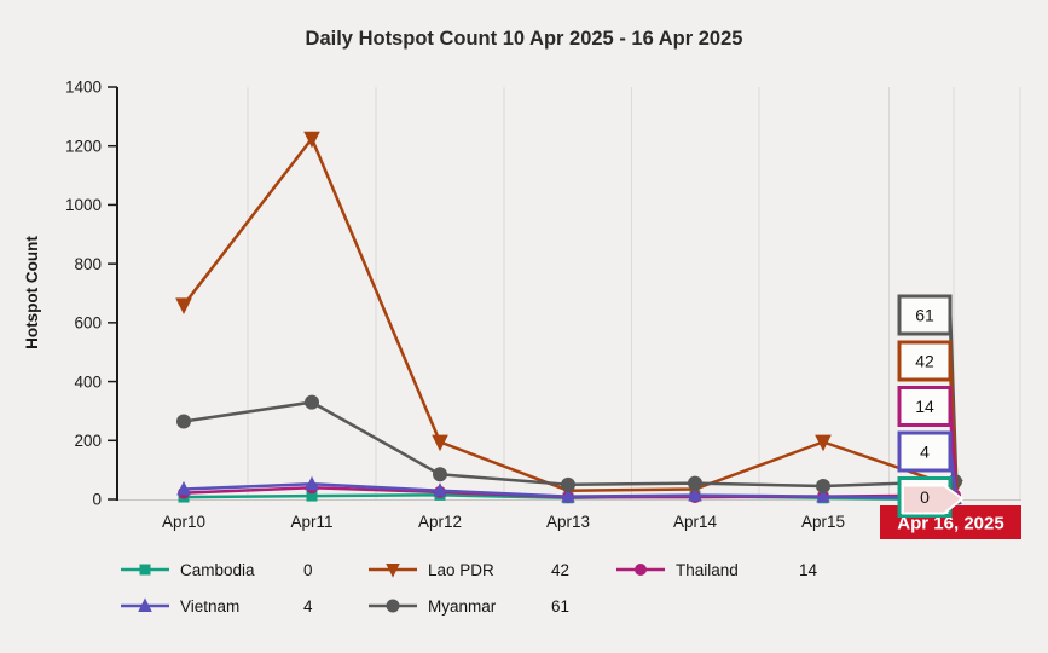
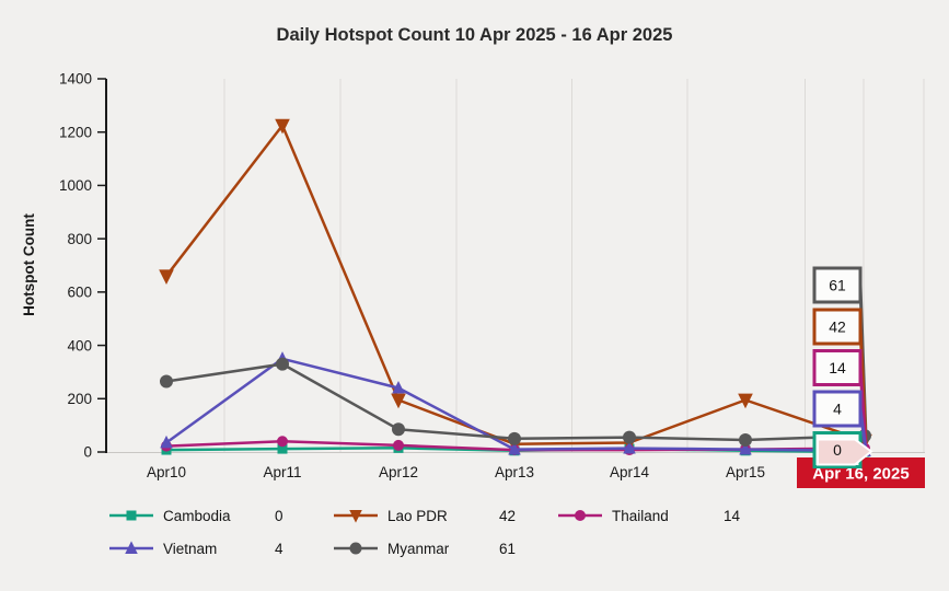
Vietnam/Apr11: 50 -> 350
Vietnam/Apr12: 30 -> 240
